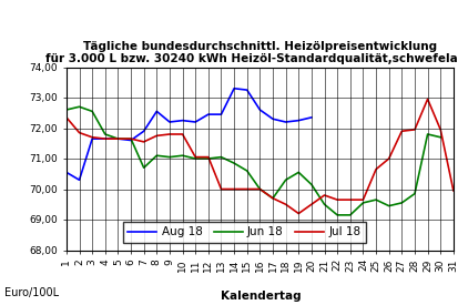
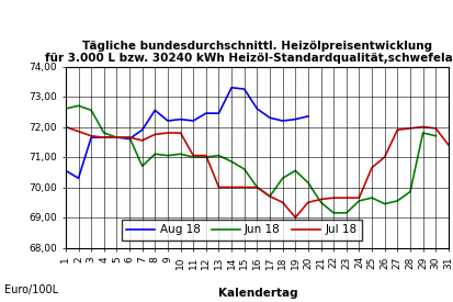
Jul 18/1: 72,35 -> 72,00
Jul 18/19: 69,20 -> 69,00
Jul 18/21: 69,80 -> 69,60
Jul 18/29: 72,95 -> 72,00
Jul 18/31: 69,95 -> 71,40
